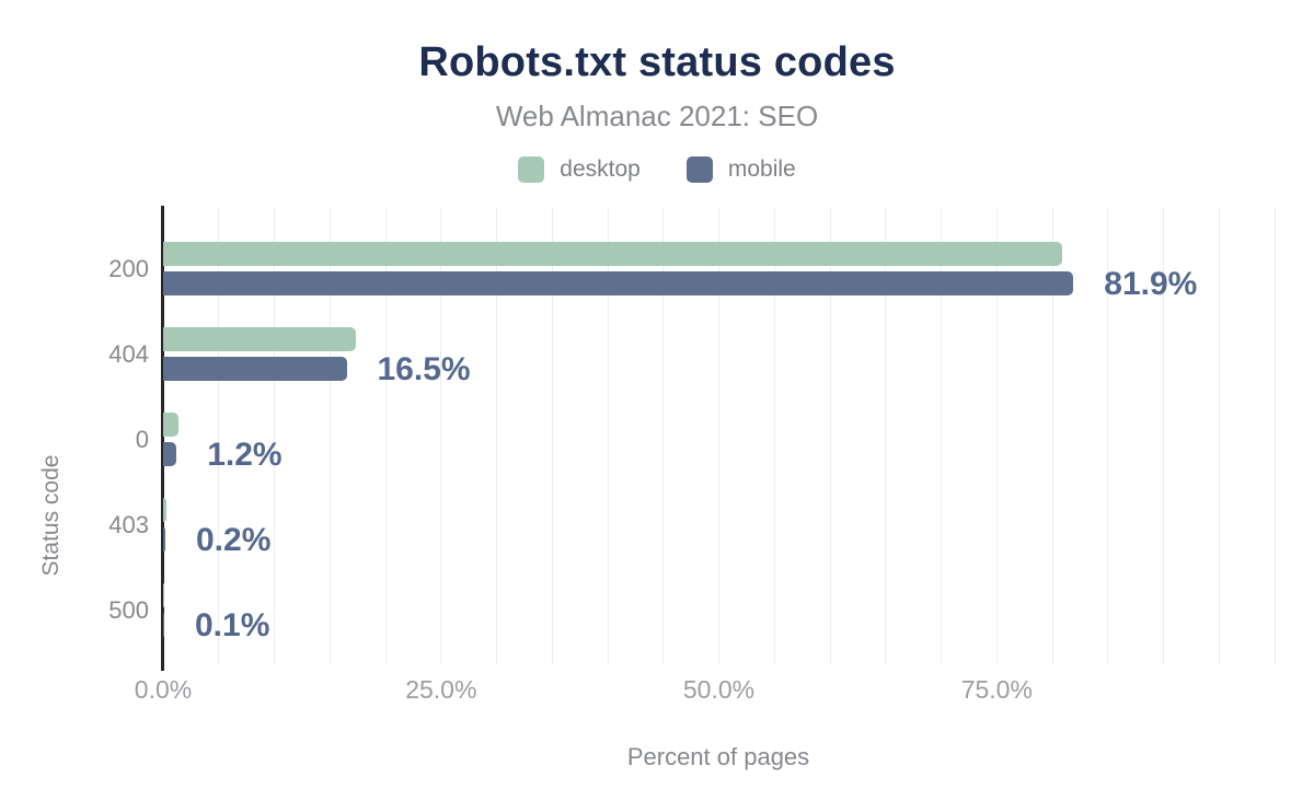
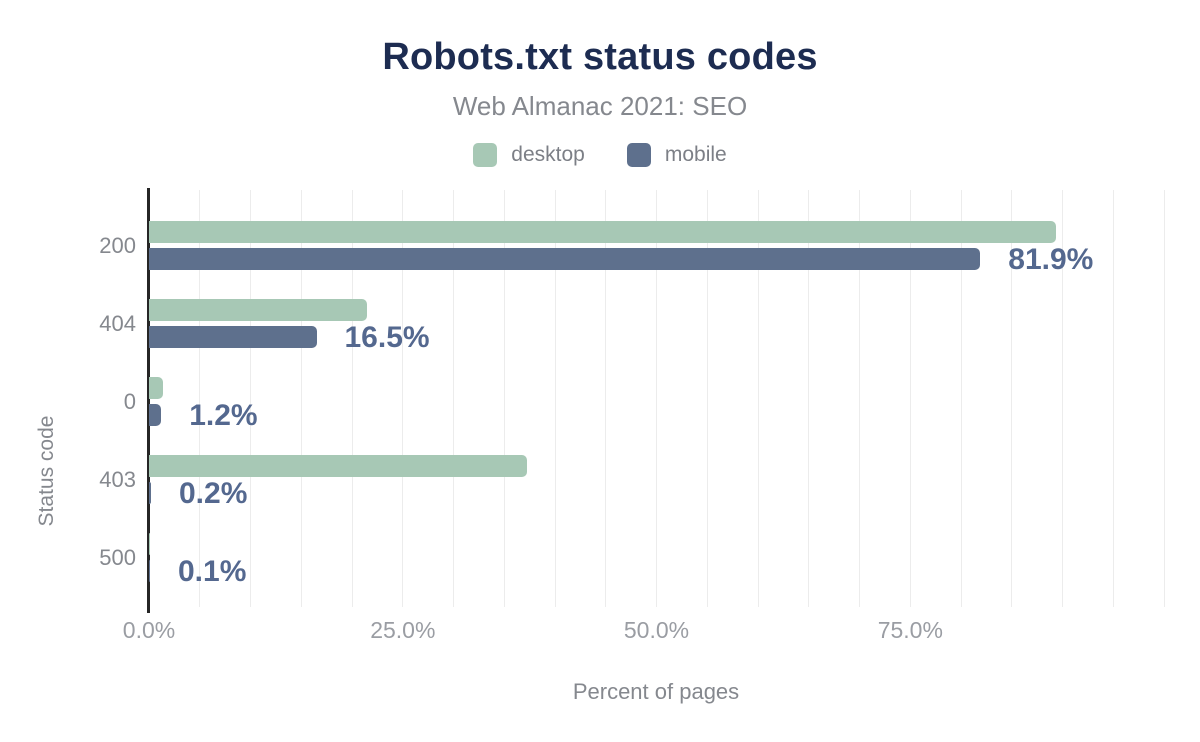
desktop/200: 80.9% -> 89.4%
desktop/404: 17.3% -> 21.5%
desktop/403: 0.3% -> 37.2%
